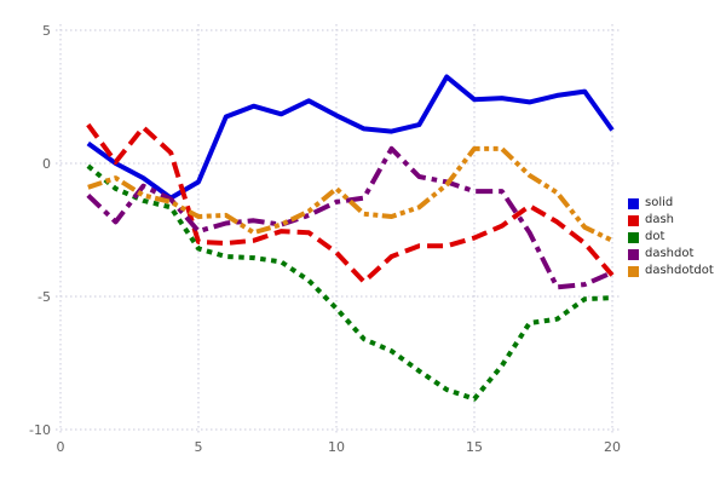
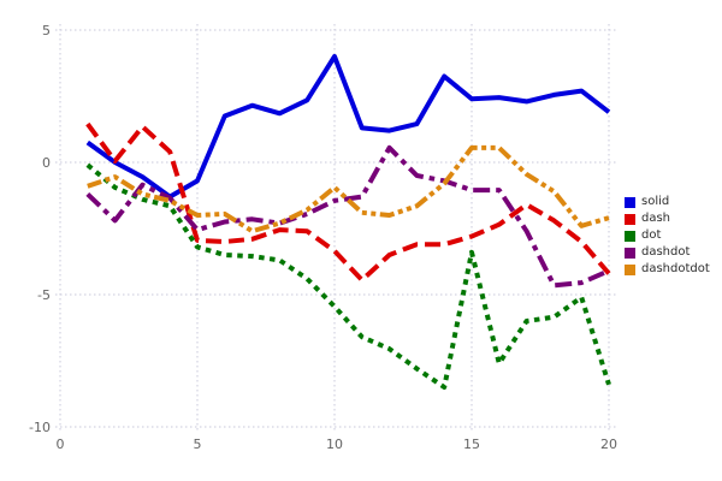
solid/10: 1.8 -> 4.0
dot/15: -8.8 -> -3.4
solid/20: 1.2 -> 1.9
dot/20: -5.0 -> -8.4
dashdotdot/20: -2.9 -> -2.1
